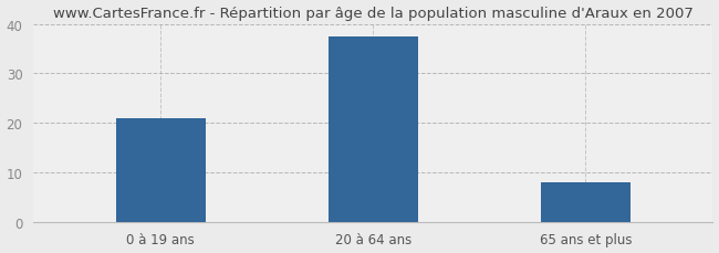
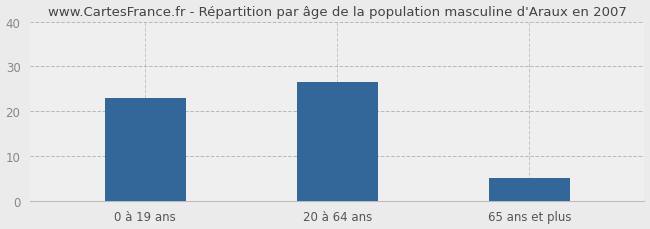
0 à 19 ans: 21.0 -> 23.0
20 à 64 ans: 37.5 -> 26.5
65 ans et plus: 8.0 -> 5.0
